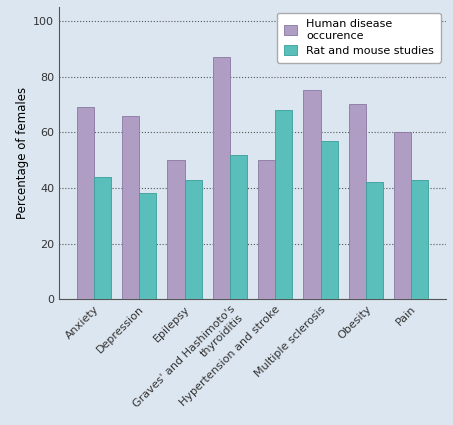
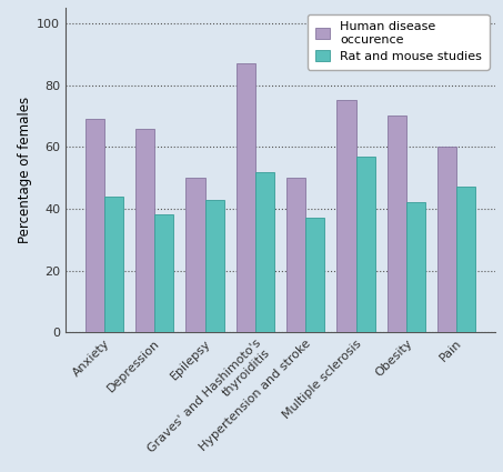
Rat and mouse studies/Hypertension and stroke: 68 -> 37
Rat and mouse studies/Pain: 43 -> 47
